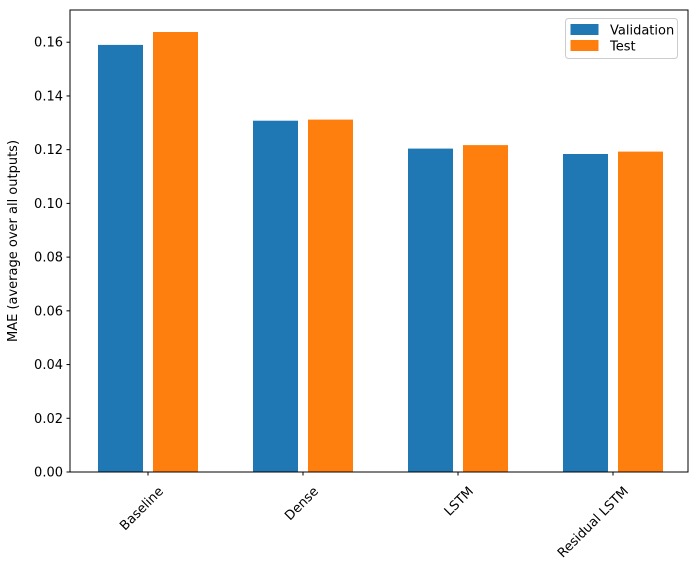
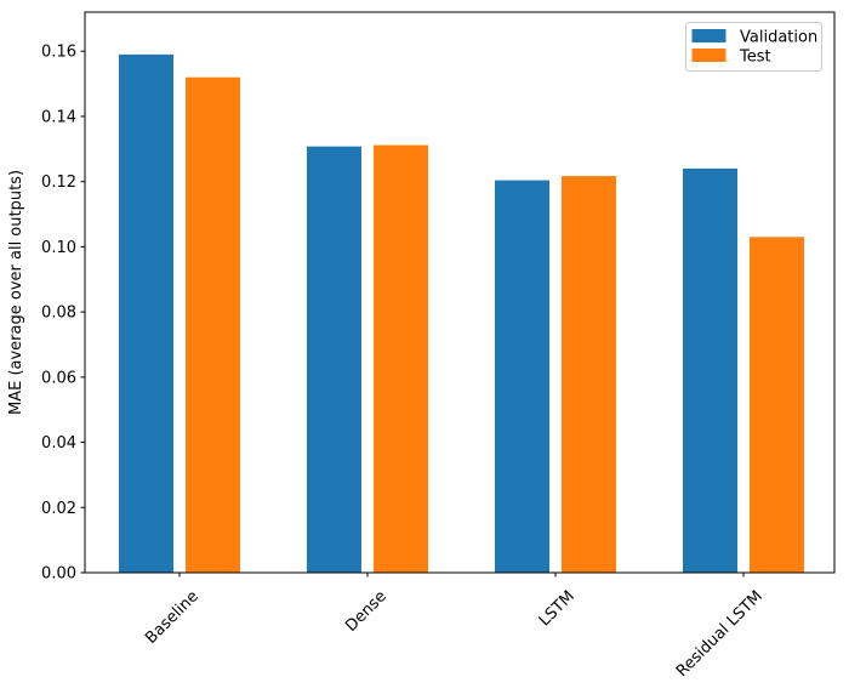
Test/Baseline: 0.164 -> 0.152
Validation/Residual LSTM: 0.118 -> 0.124
Test/Residual LSTM: 0.119 -> 0.103
